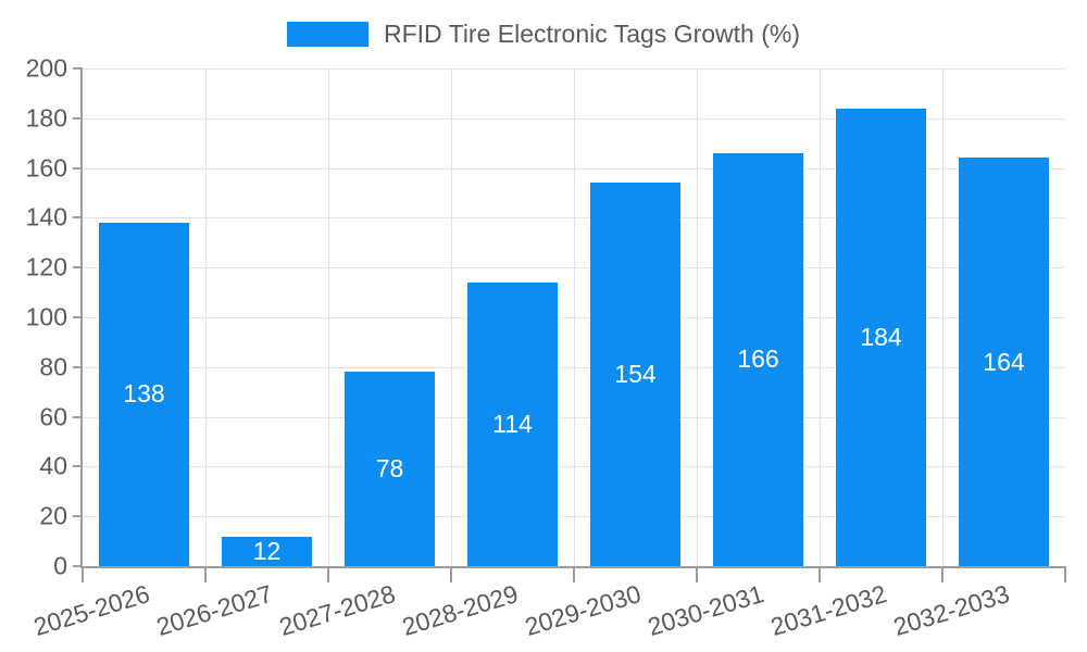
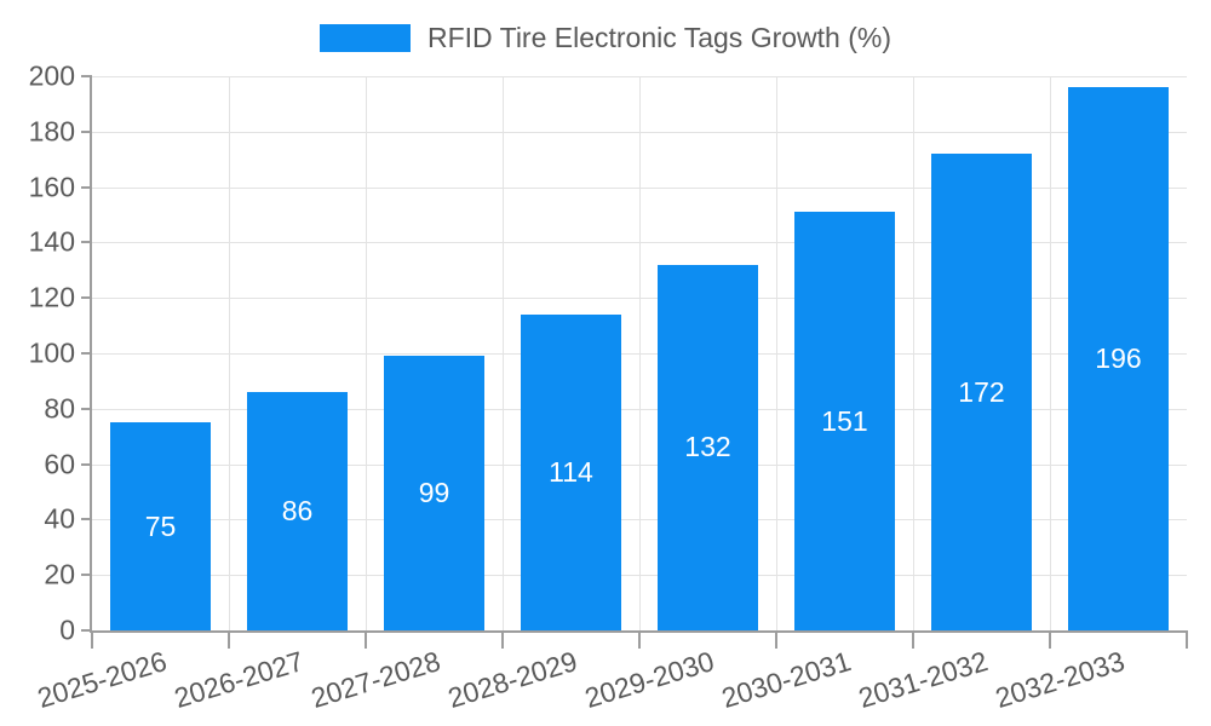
2025-2026: 138 -> 75
2026-2027: 12 -> 86
2027-2028: 78 -> 99
2029-2030: 154 -> 132
2030-2031: 166 -> 151
2031-2032: 184 -> 172
2032-2033: 164 -> 196
